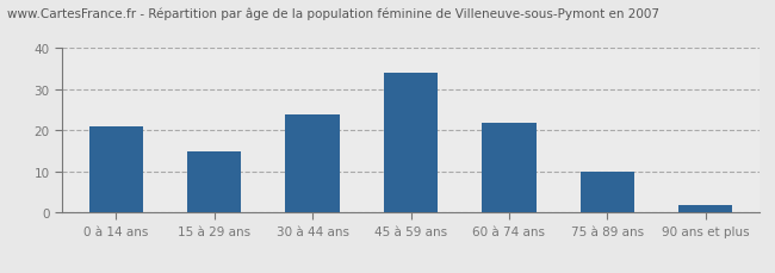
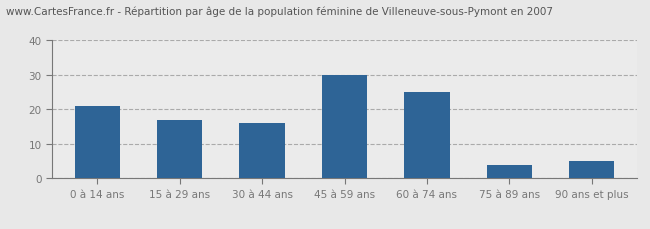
15 à 29 ans: 15 -> 17
30 à 44 ans: 24 -> 16
45 à 59 ans: 34 -> 30
60 à 74 ans: 22 -> 25
75 à 89 ans: 10 -> 4
90 ans et plus: 2 -> 5
